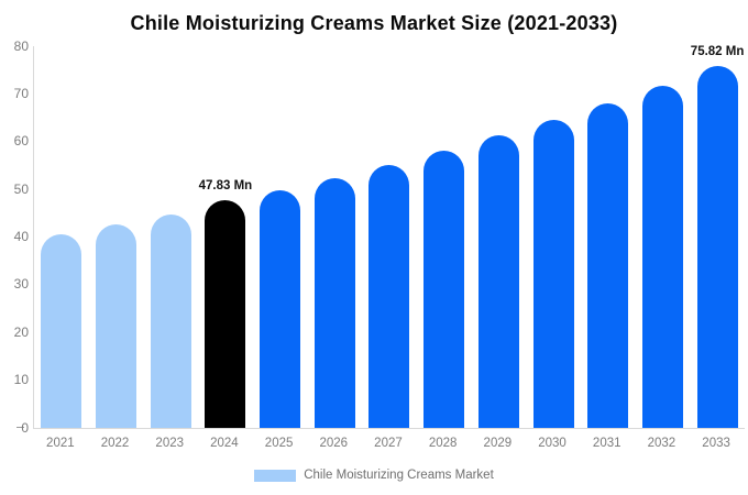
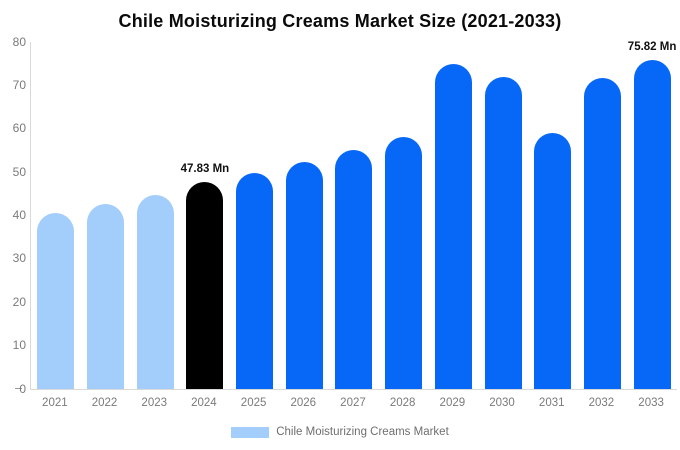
2029: 61 -> 75
2030: 65 -> 72
2031: 68 -> 59
